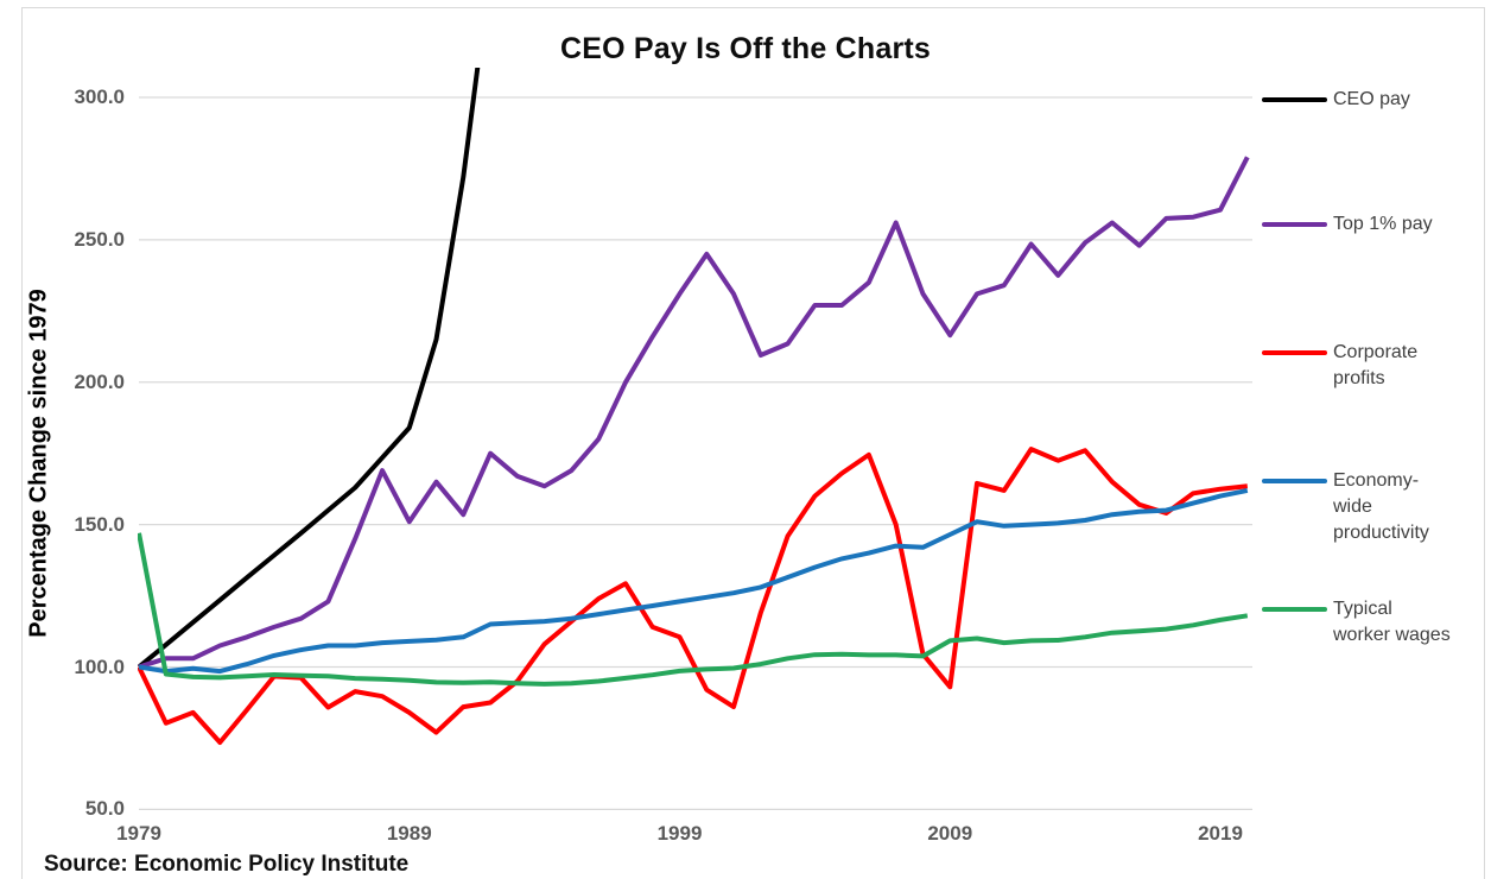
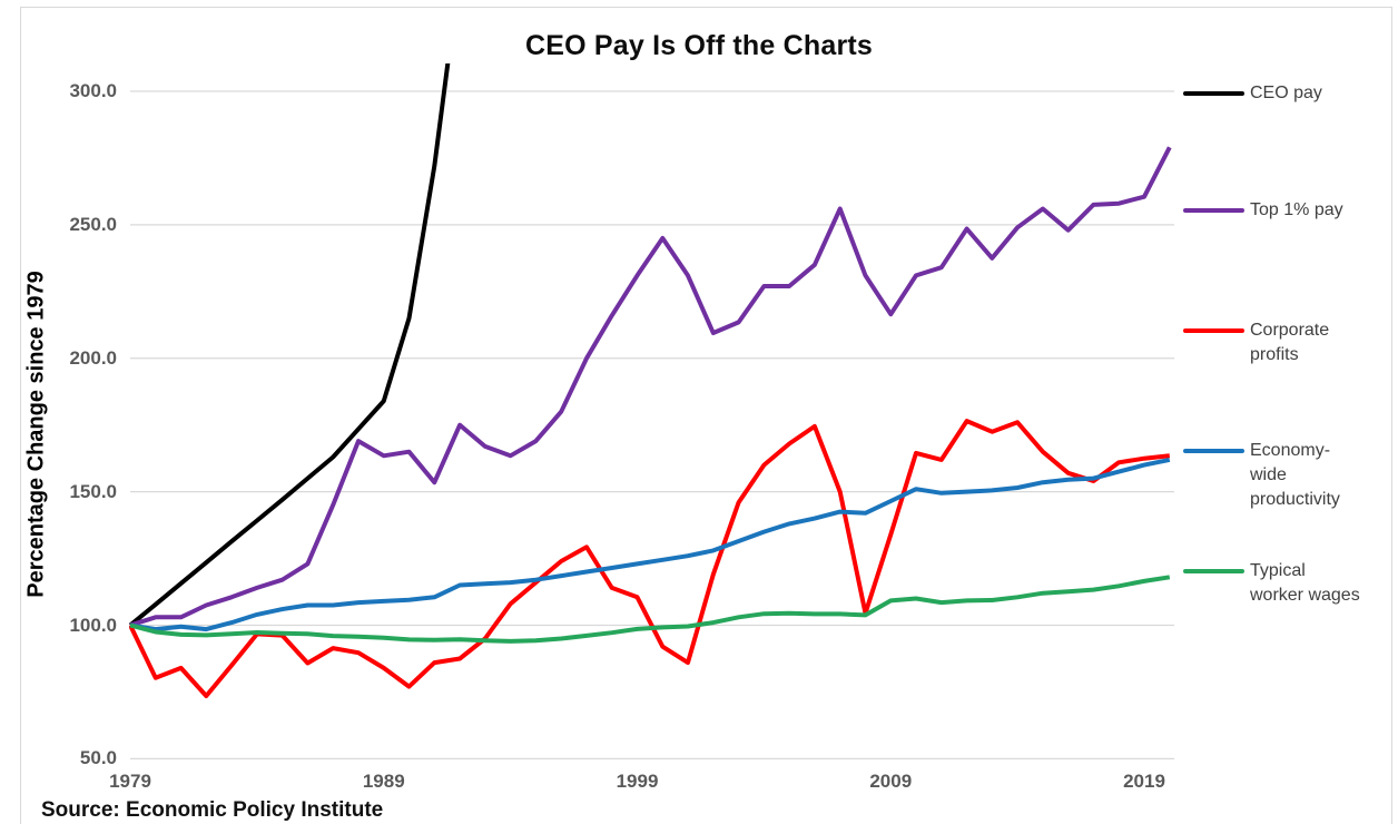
Typical worker wages/1979: 147 -> 100
Top 1% pay/1989: 151 -> 164
Corporate profits/2009: 93 -> 134
